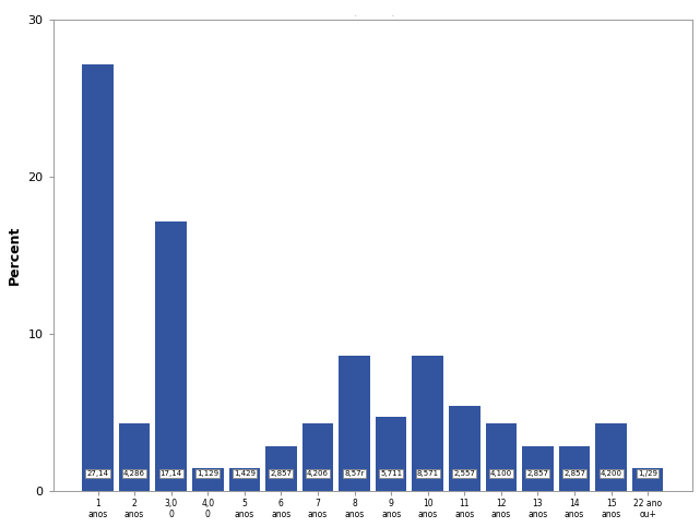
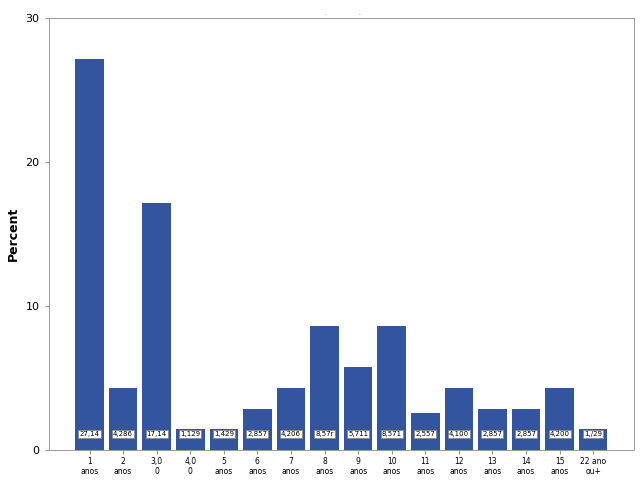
9 anos: 4.7 -> 5.7
11 anos: 5.4 -> 2.6
